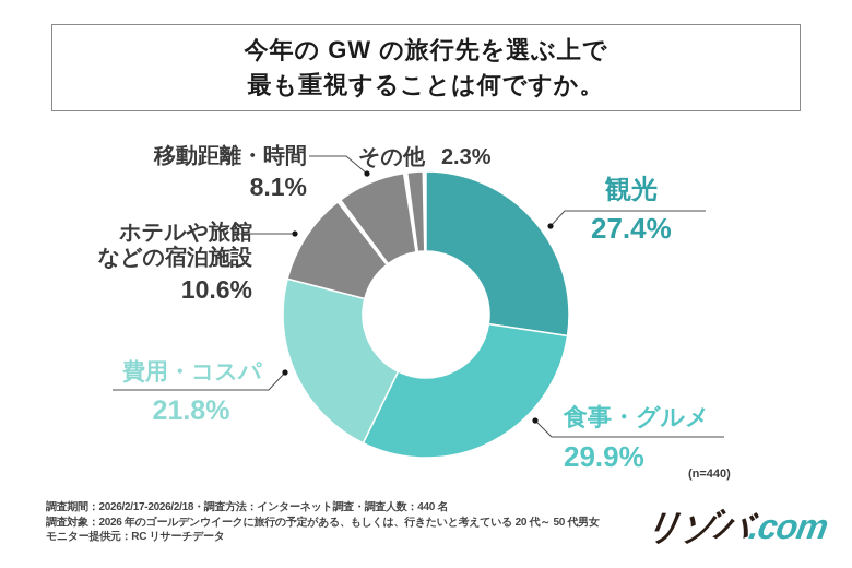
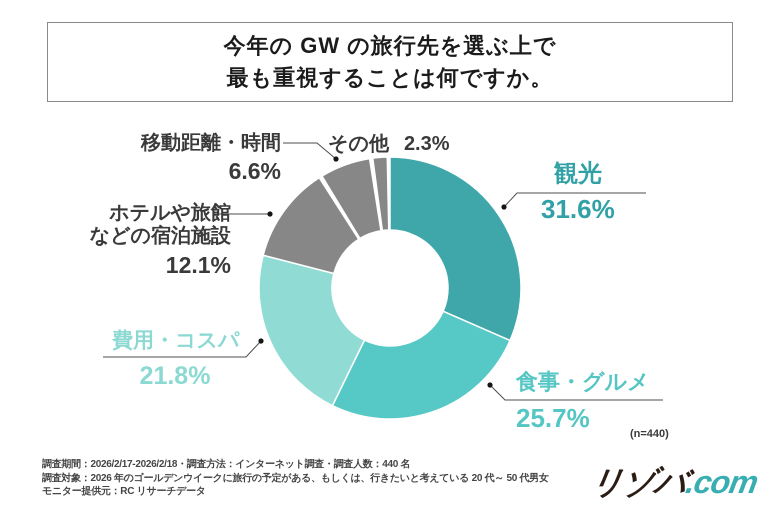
観光: 27.4% -> 31.6%
食事・グルメ: 29.9% -> 25.7%
ホテルや旅館などの宿泊施設: 10.6% -> 12.1%
移動距離・時間: 8.1% -> 6.6%
